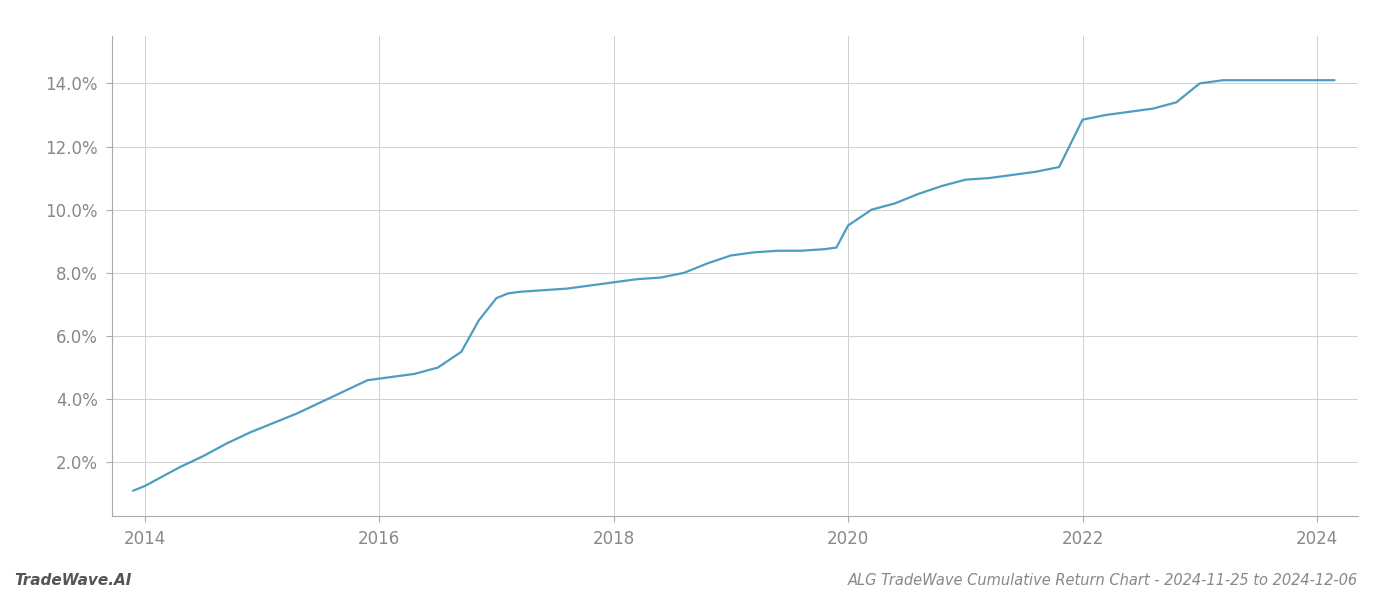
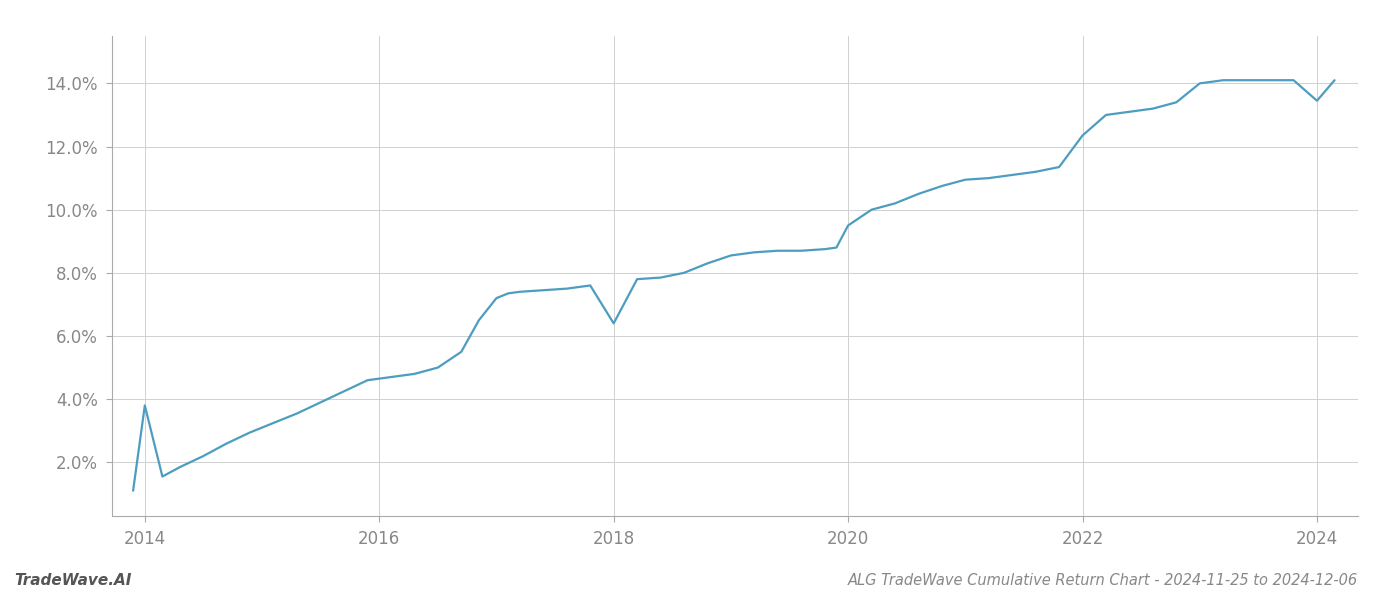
2014: 1.25% -> 3.80%
2018: 7.70% -> 6.40%
2022: 12.85% -> 12.35%
2024: 14.10% -> 13.45%
